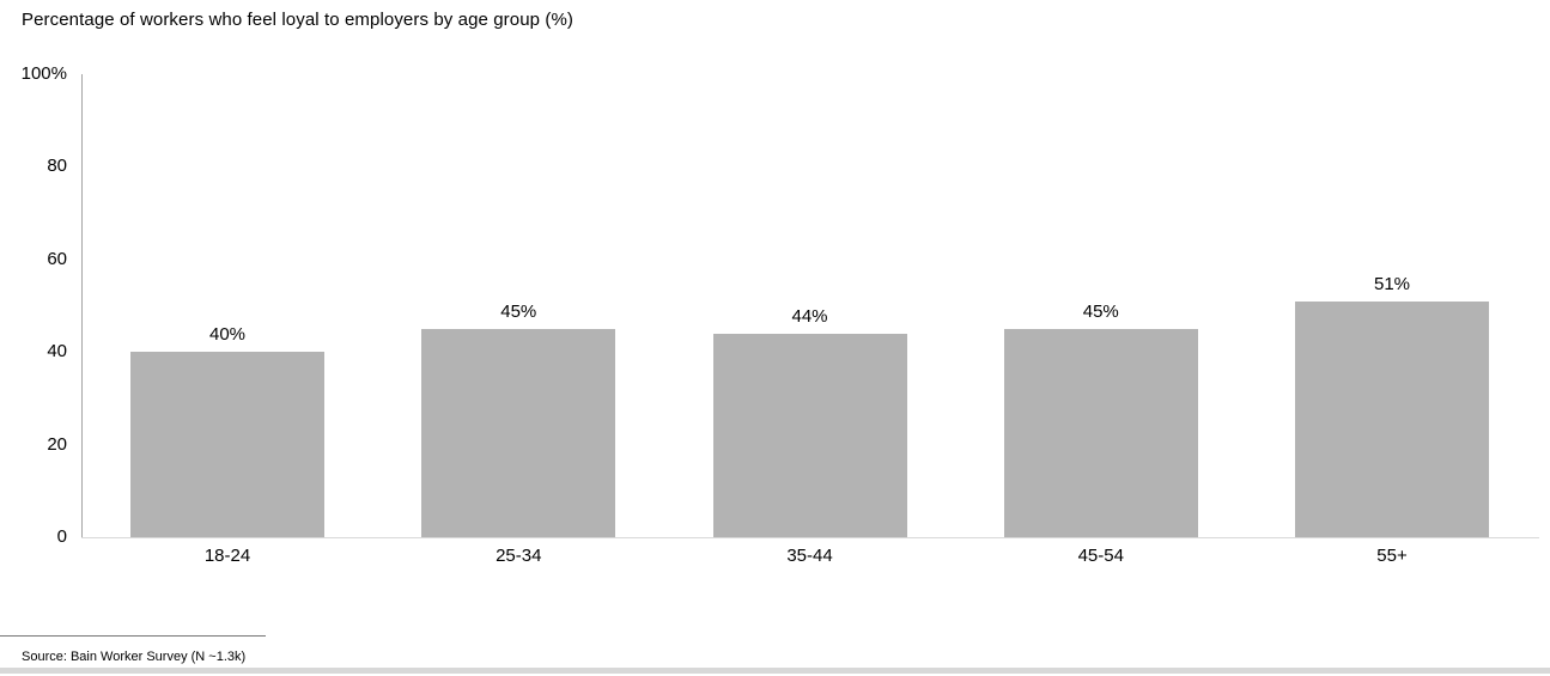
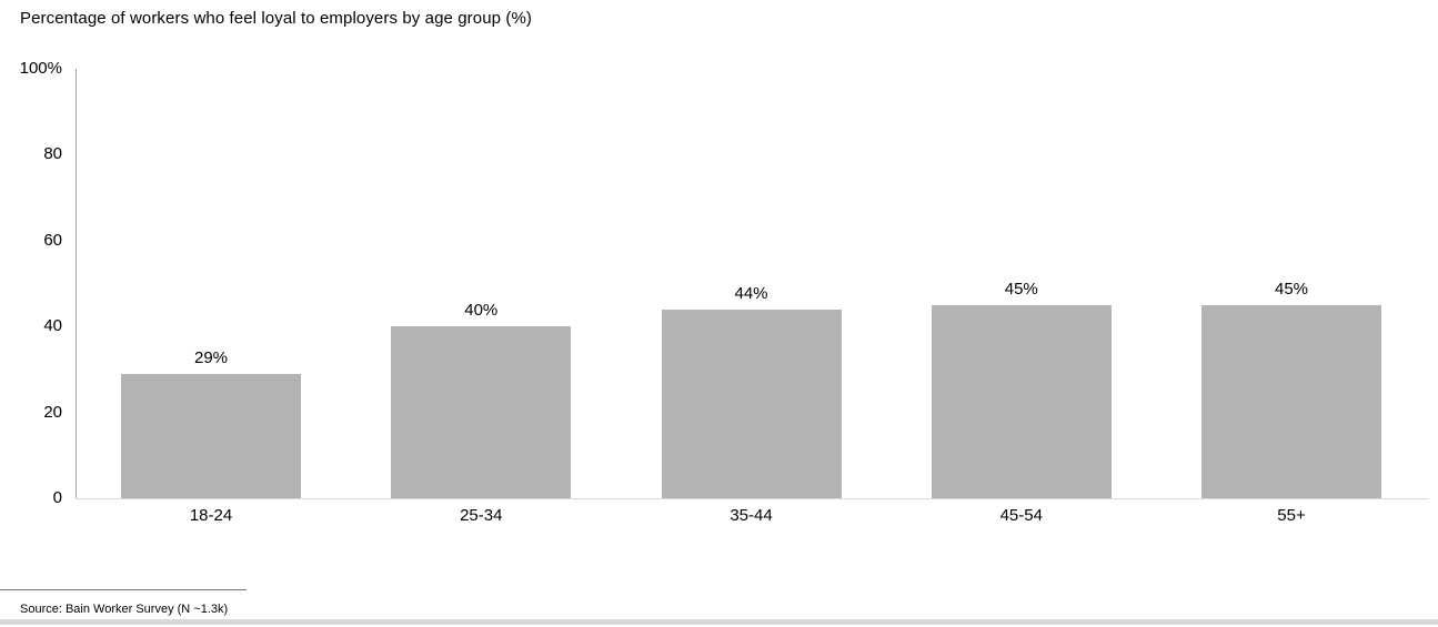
18-24: 40% -> 29%
25-34: 45% -> 40%
55+: 51% -> 45%
